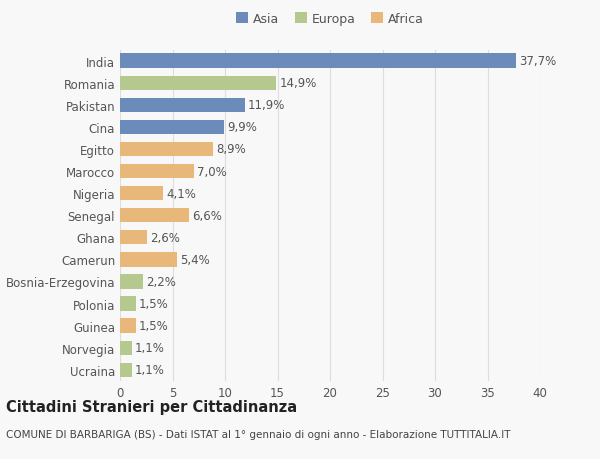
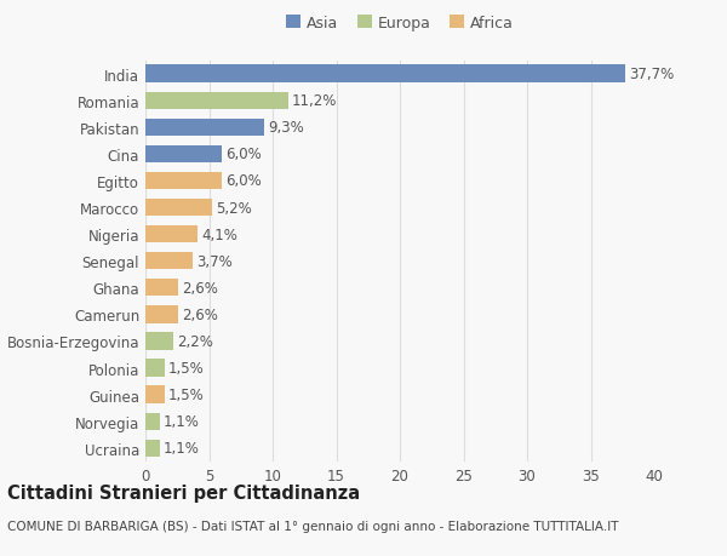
Romania: 14,9% -> 11,2%
Pakistan: 11,9% -> 9,3%
Cina: 9,9% -> 6,0%
Egitto: 8,9% -> 6,0%
Marocco: 7,0% -> 5,2%
Senegal: 6,6% -> 3,7%
Camerun: 5,4% -> 2,6%
